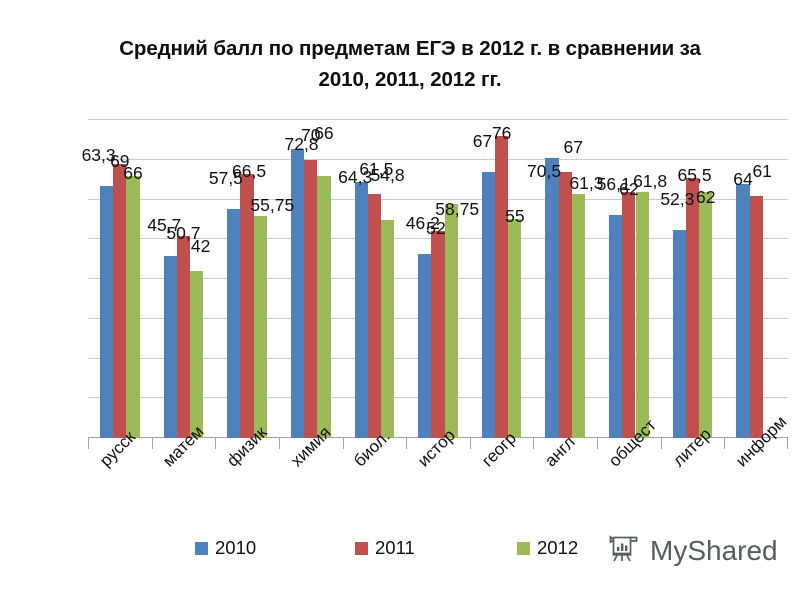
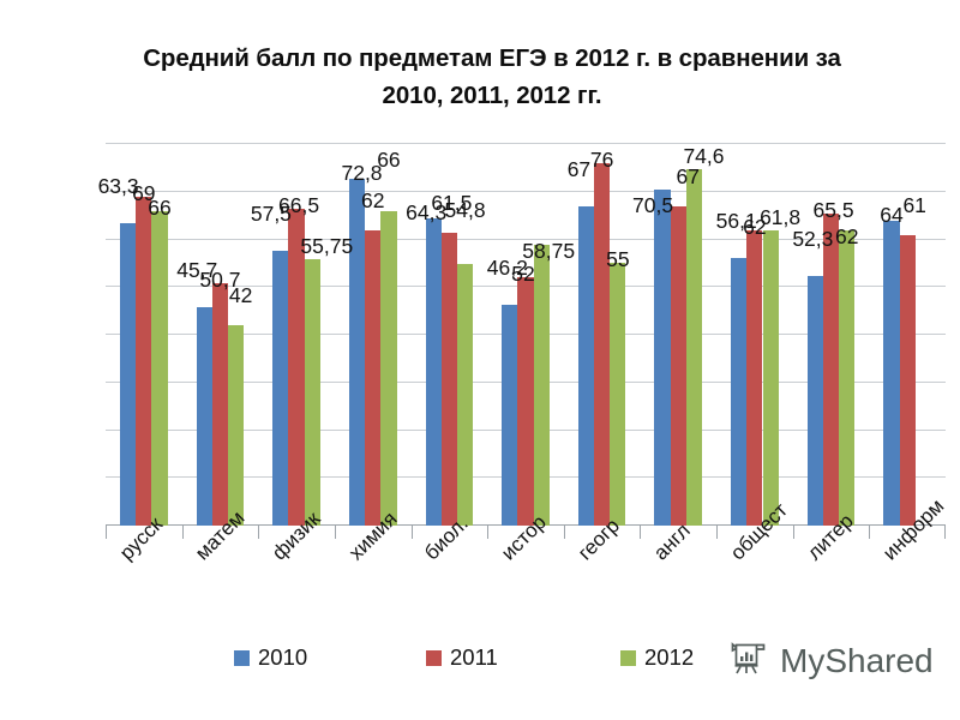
2011/химия: 70 -> 62
2012/англ: 61,3 -> 74,6
